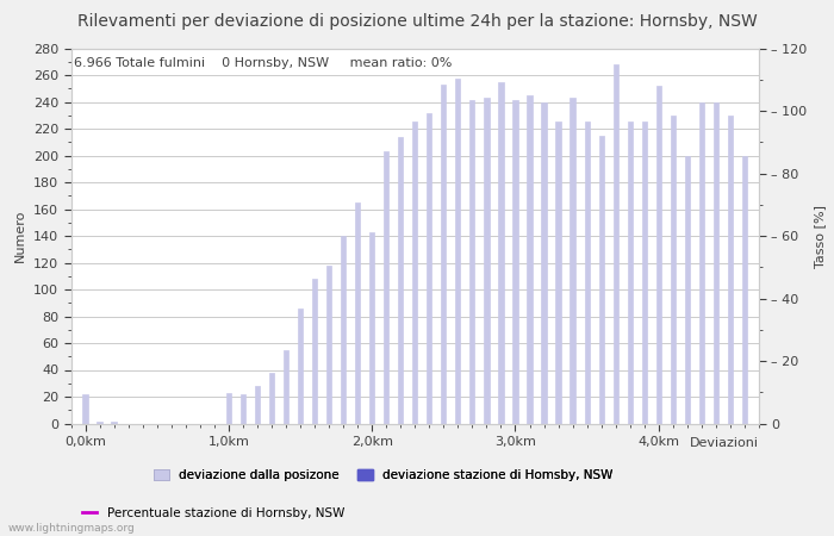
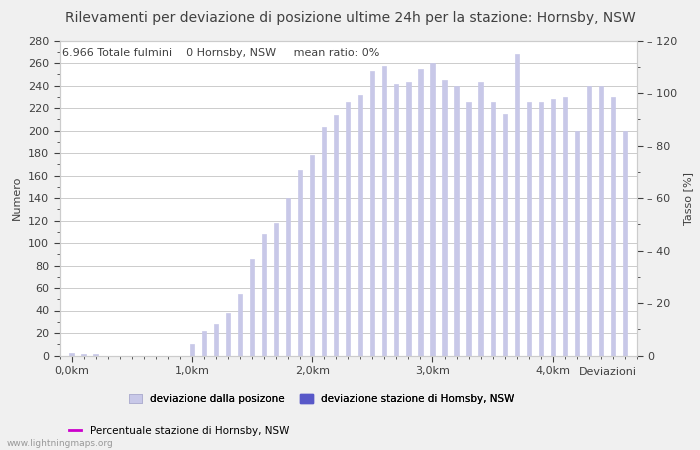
0,0km: 22 -> 2
1,0km: 23 -> 10
2,0km: 143 -> 178
3,0km: 241 -> 260
4,0km: 252 -> 228
